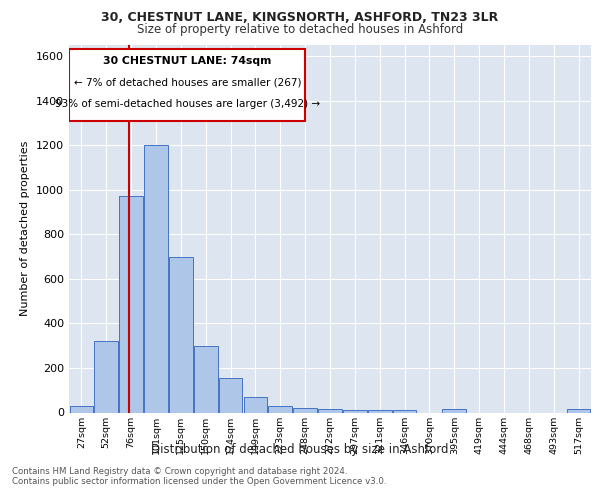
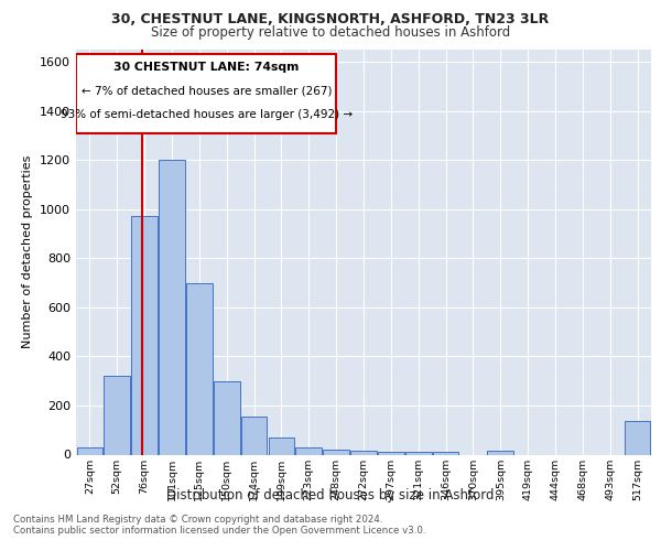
517sqm: 15 -> 135
